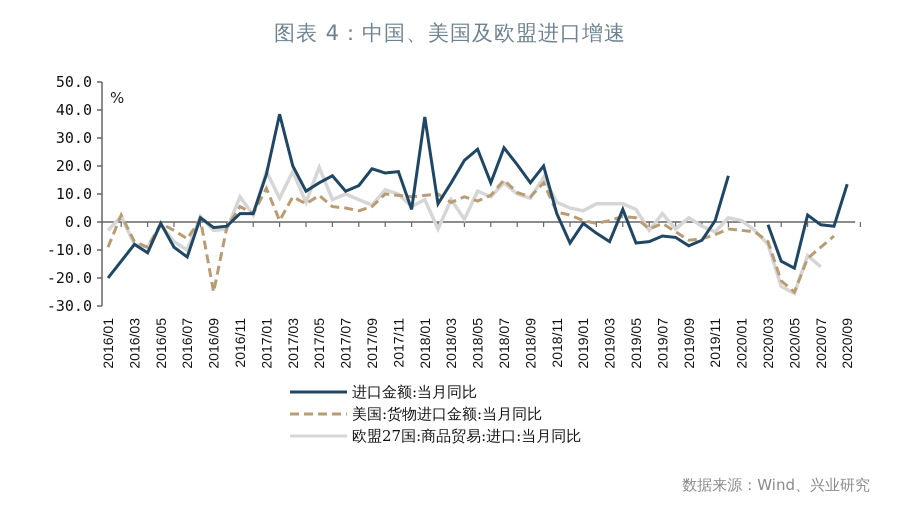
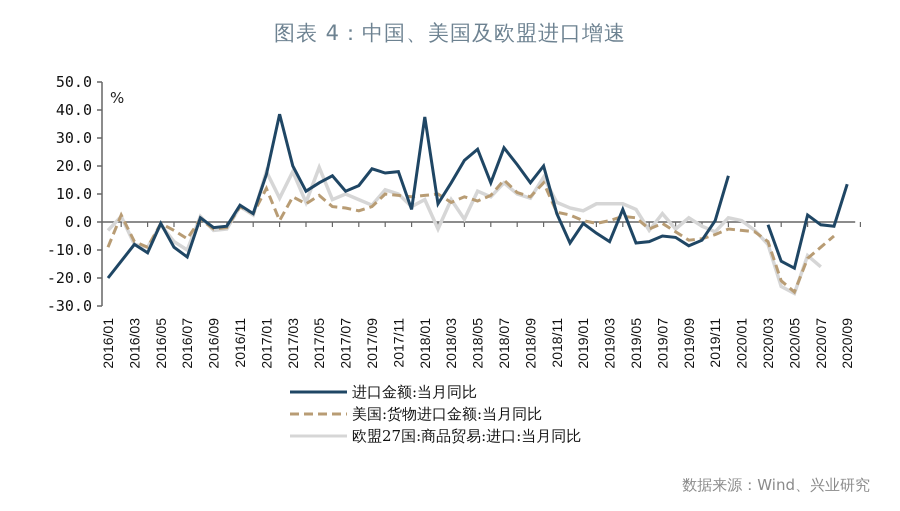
美国:货物进口金额:当月同比/2016/09: -25 -> -2
进口金额:当月同比/2016/11: 3 -> 6
欧盟27国:商品贸易:进口:当月同比/2016/11: 9 -> 6
